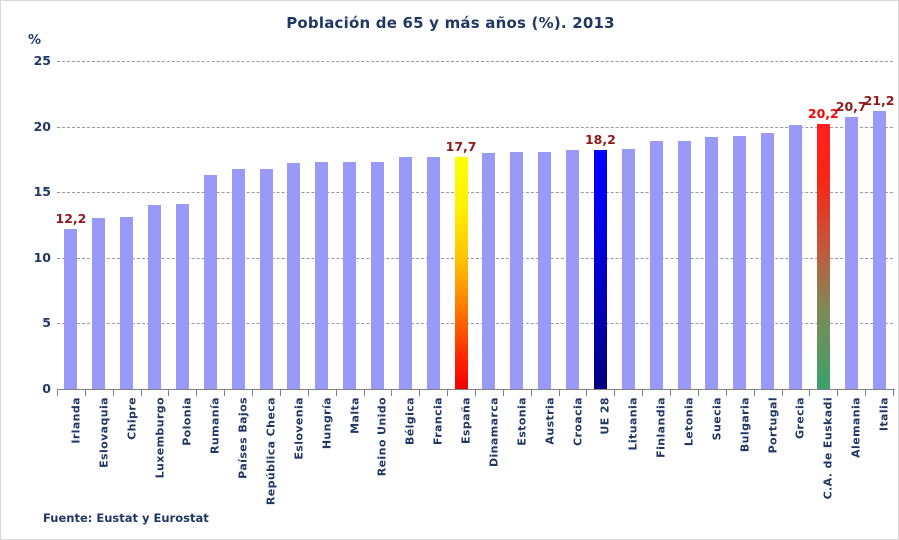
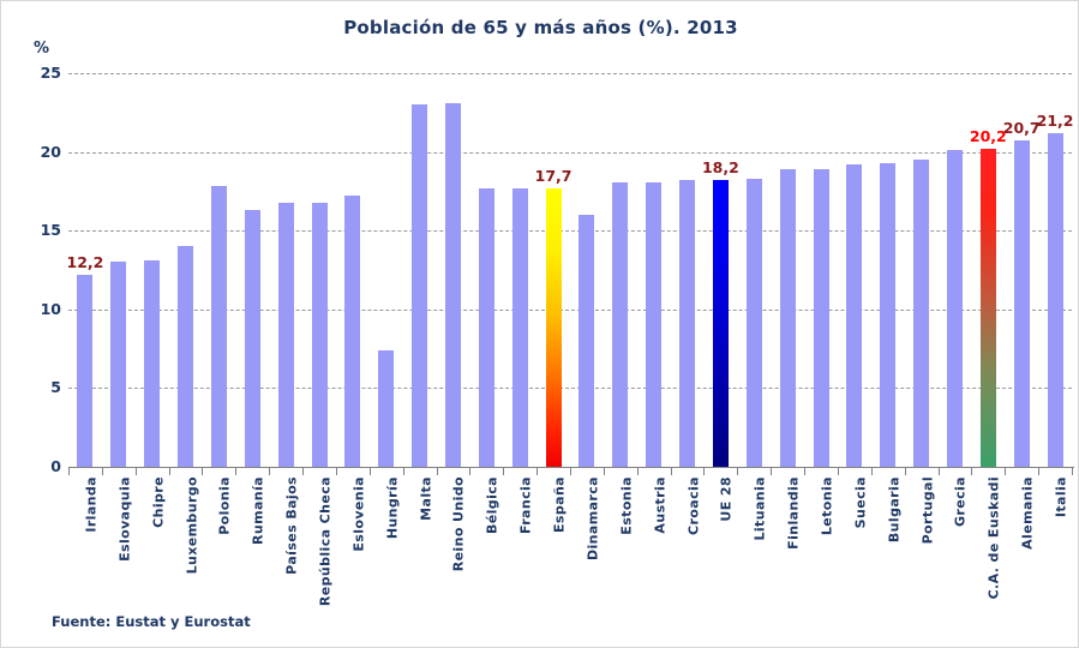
Polonia: 14.1 -> 17.8
Hungría: 17.3 -> 7.4
Malta: 17.3 -> 23.0
Reino Unido: 17.3 -> 23.1
Dinamarca: 18.0 -> 16.0
